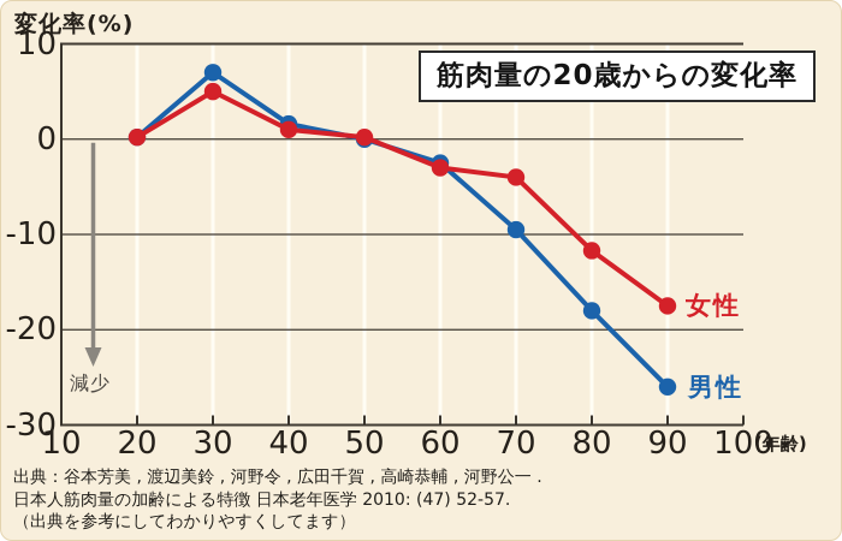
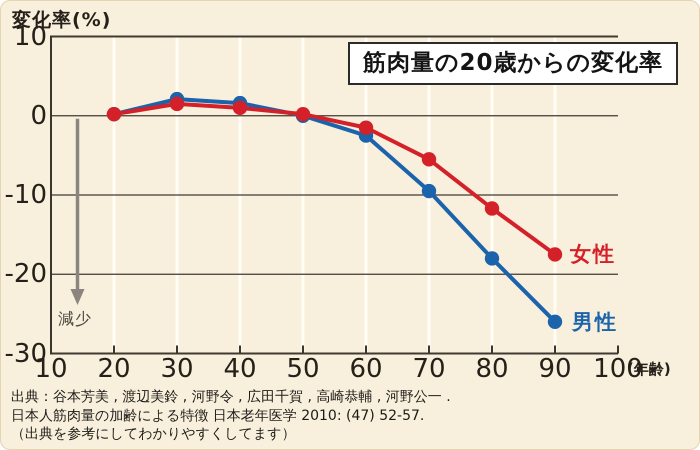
女性/30: 5 -> 2
男性/30: 7 -> 2
女性/60: -3 -> -2
女性/70: -4 -> -6
